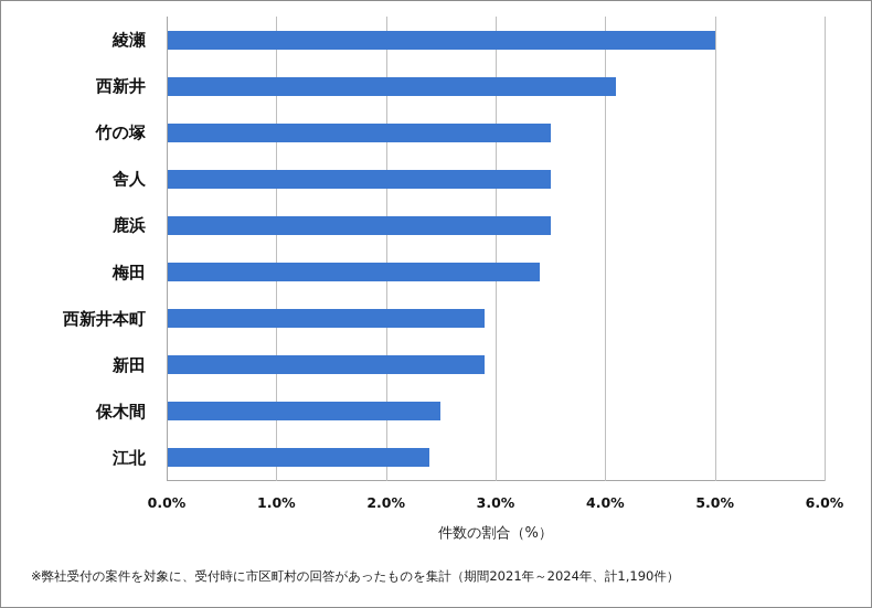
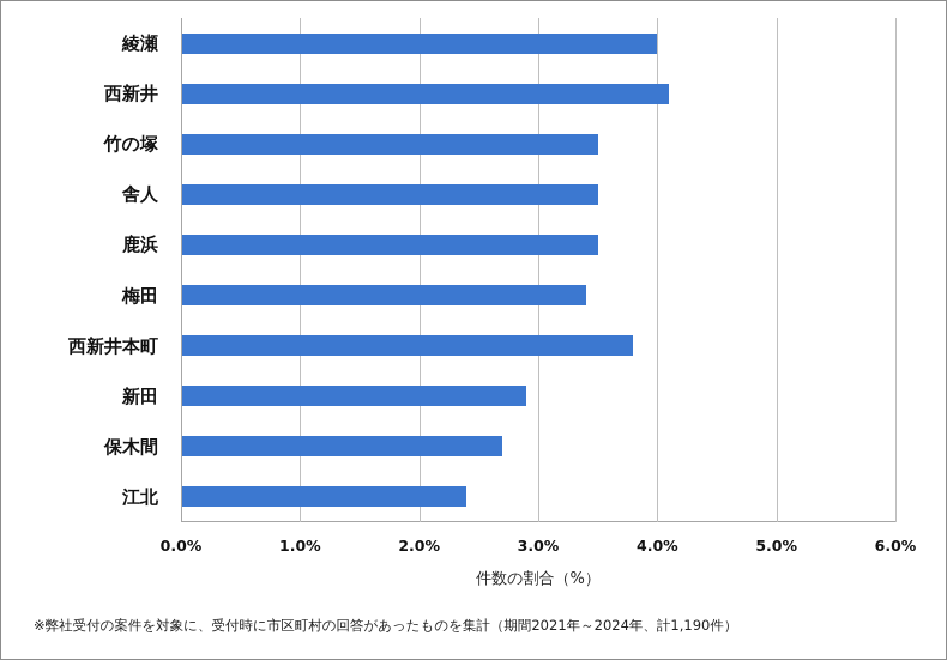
綾瀬: 5.0% -> 4.0%
西新井本町: 2.9% -> 3.8%
保木間: 2.5% -> 2.7%
